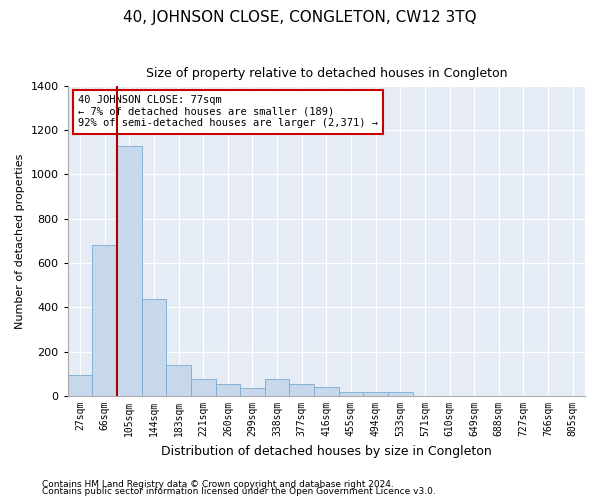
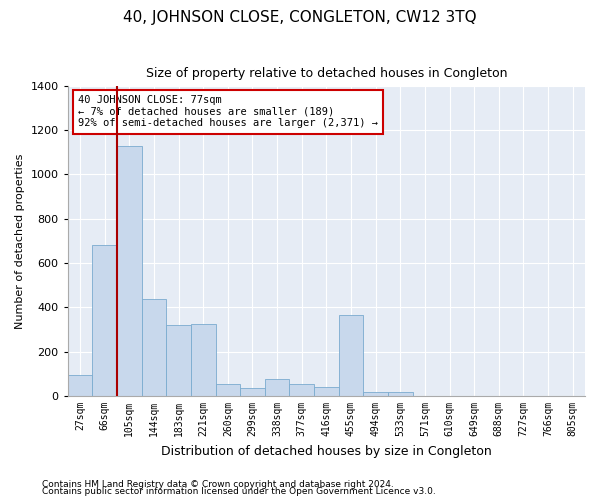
183sqm: 140 -> 320
221sqm: 75 -> 325
455sqm: 20 -> 365
